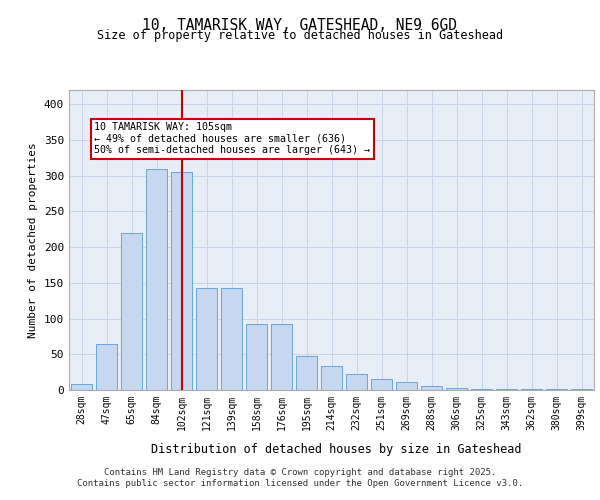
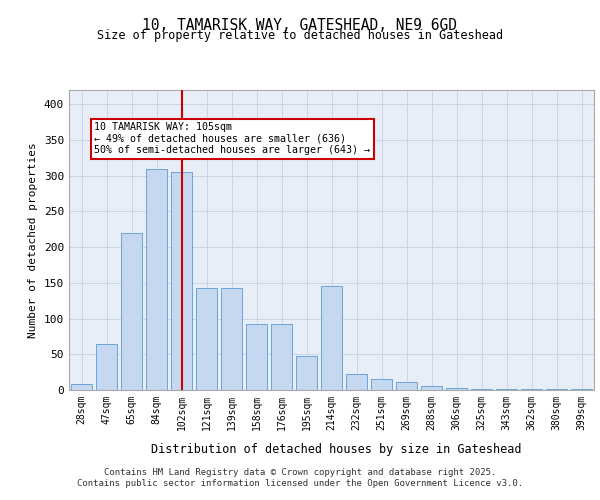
214sqm: 33 -> 146
